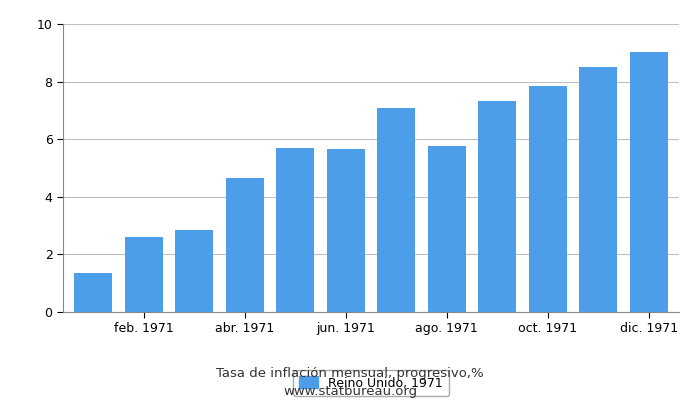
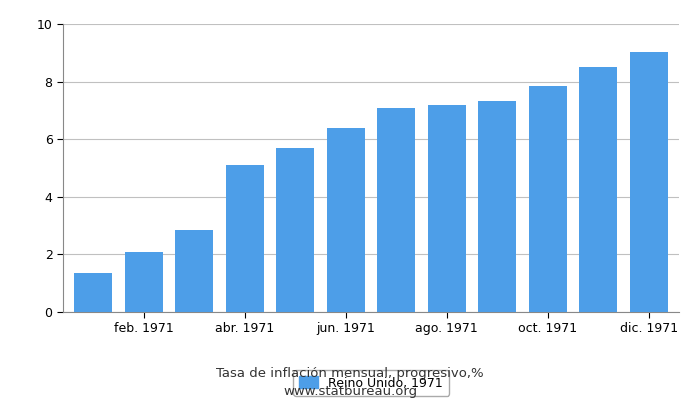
feb. 1971: 2.60 -> 2.08
abr. 1971: 4.65 -> 5.12
jun. 1971: 5.65 -> 6.40
ago. 1971: 5.75 -> 7.20
